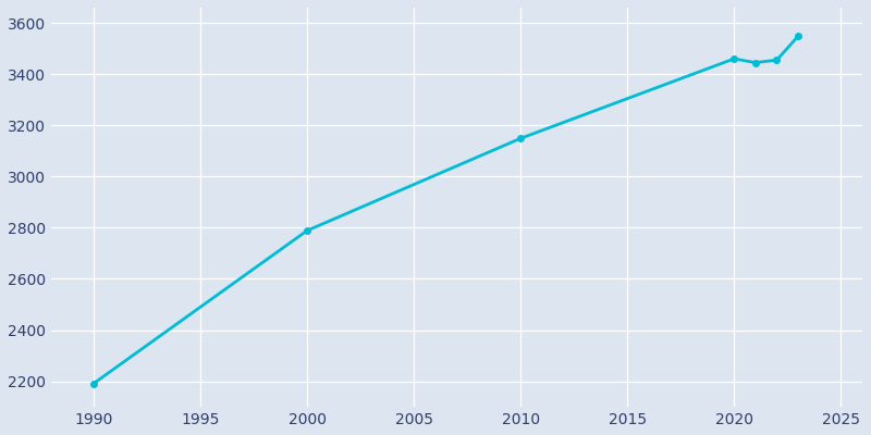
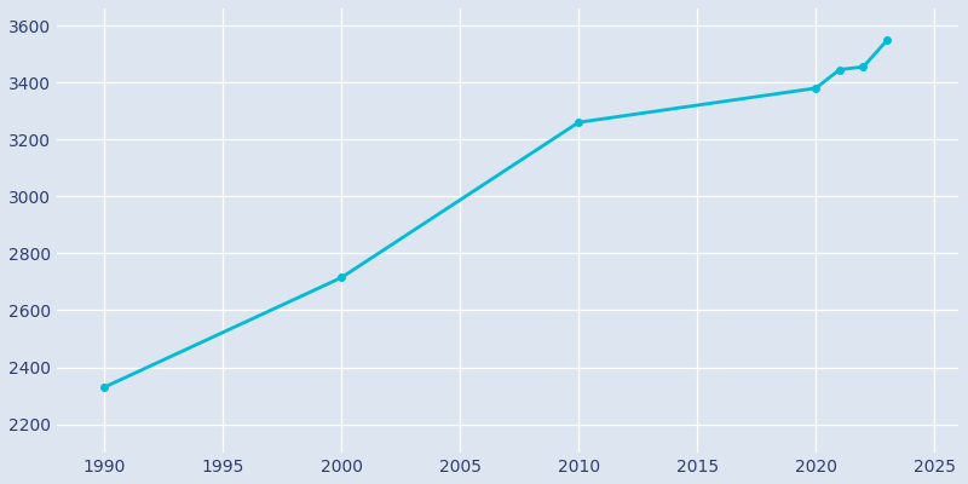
1990: 2192 -> 2330
2000: 2789 -> 2715
2010: 3149 -> 3260
2020: 3460 -> 3380
